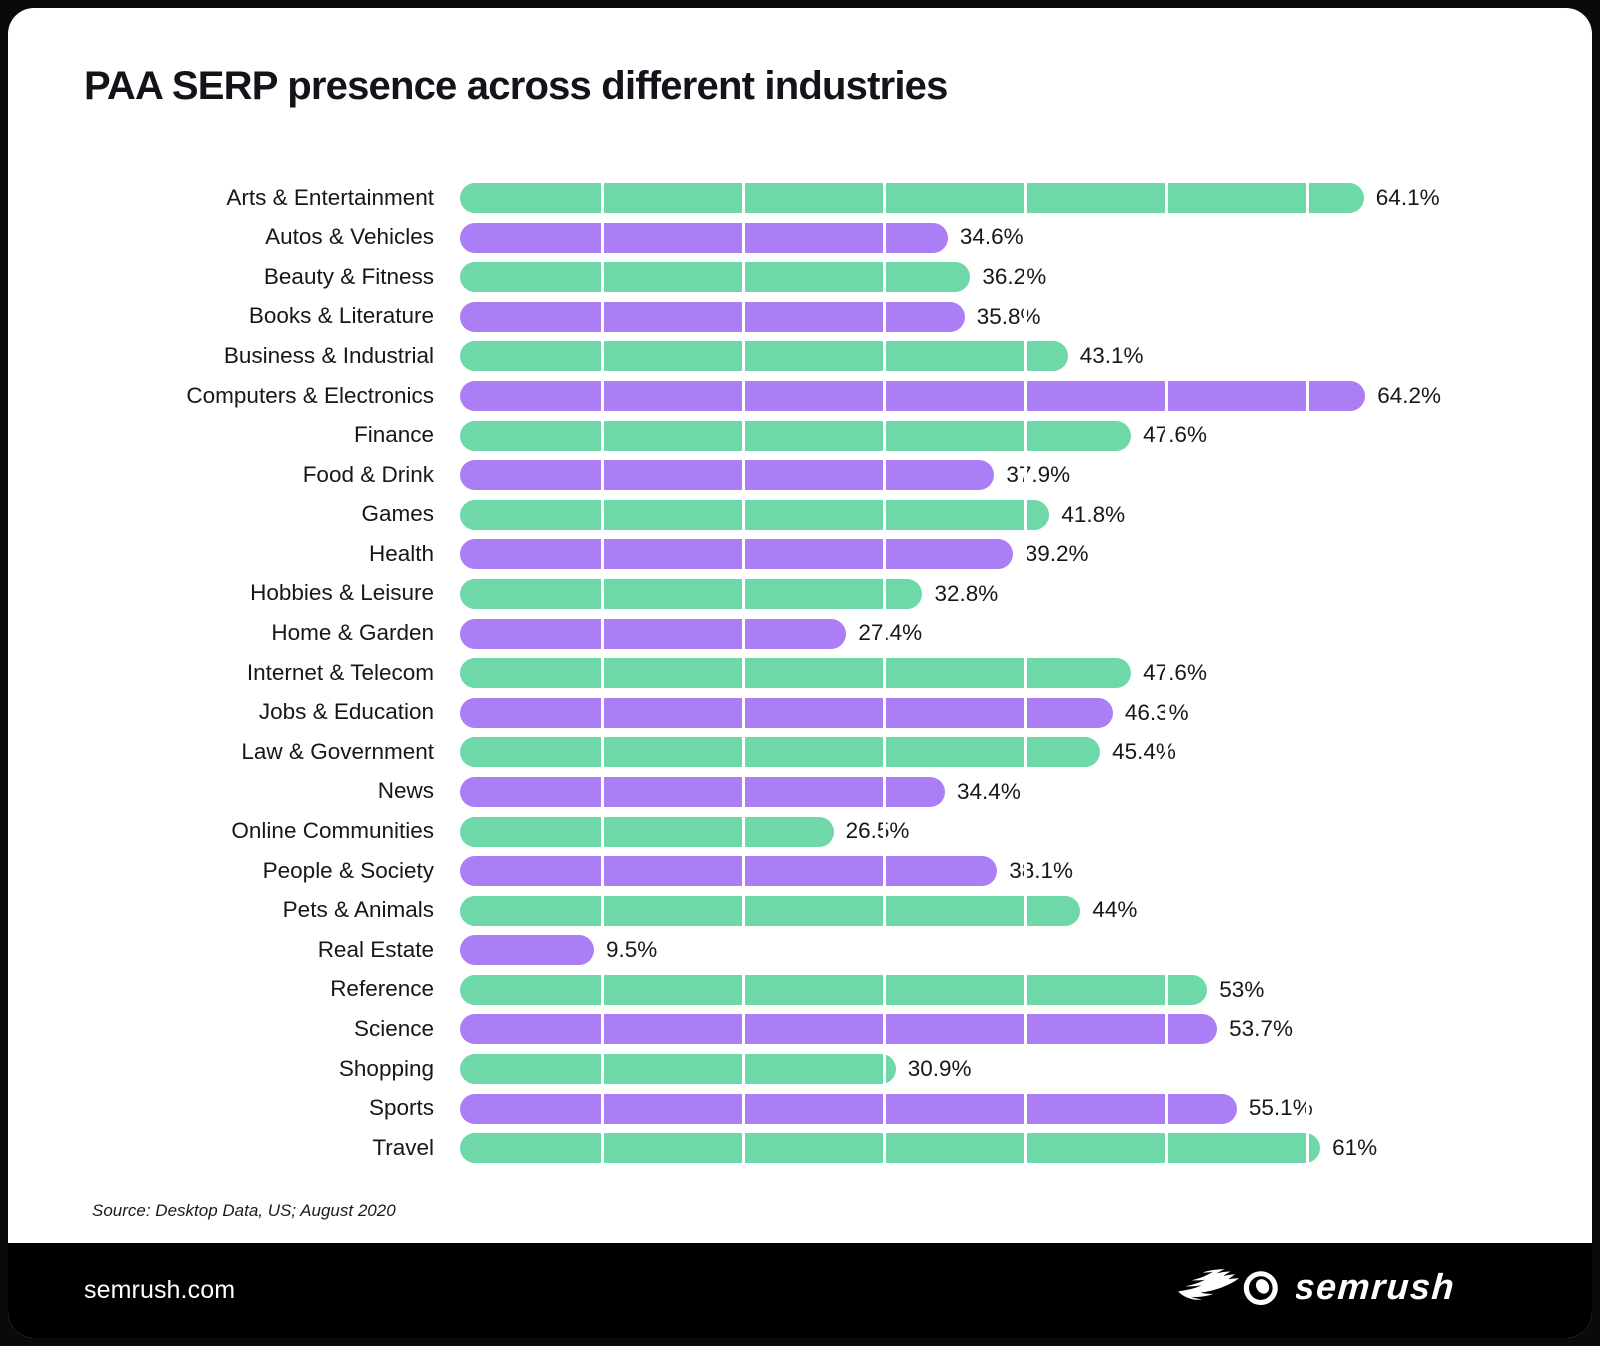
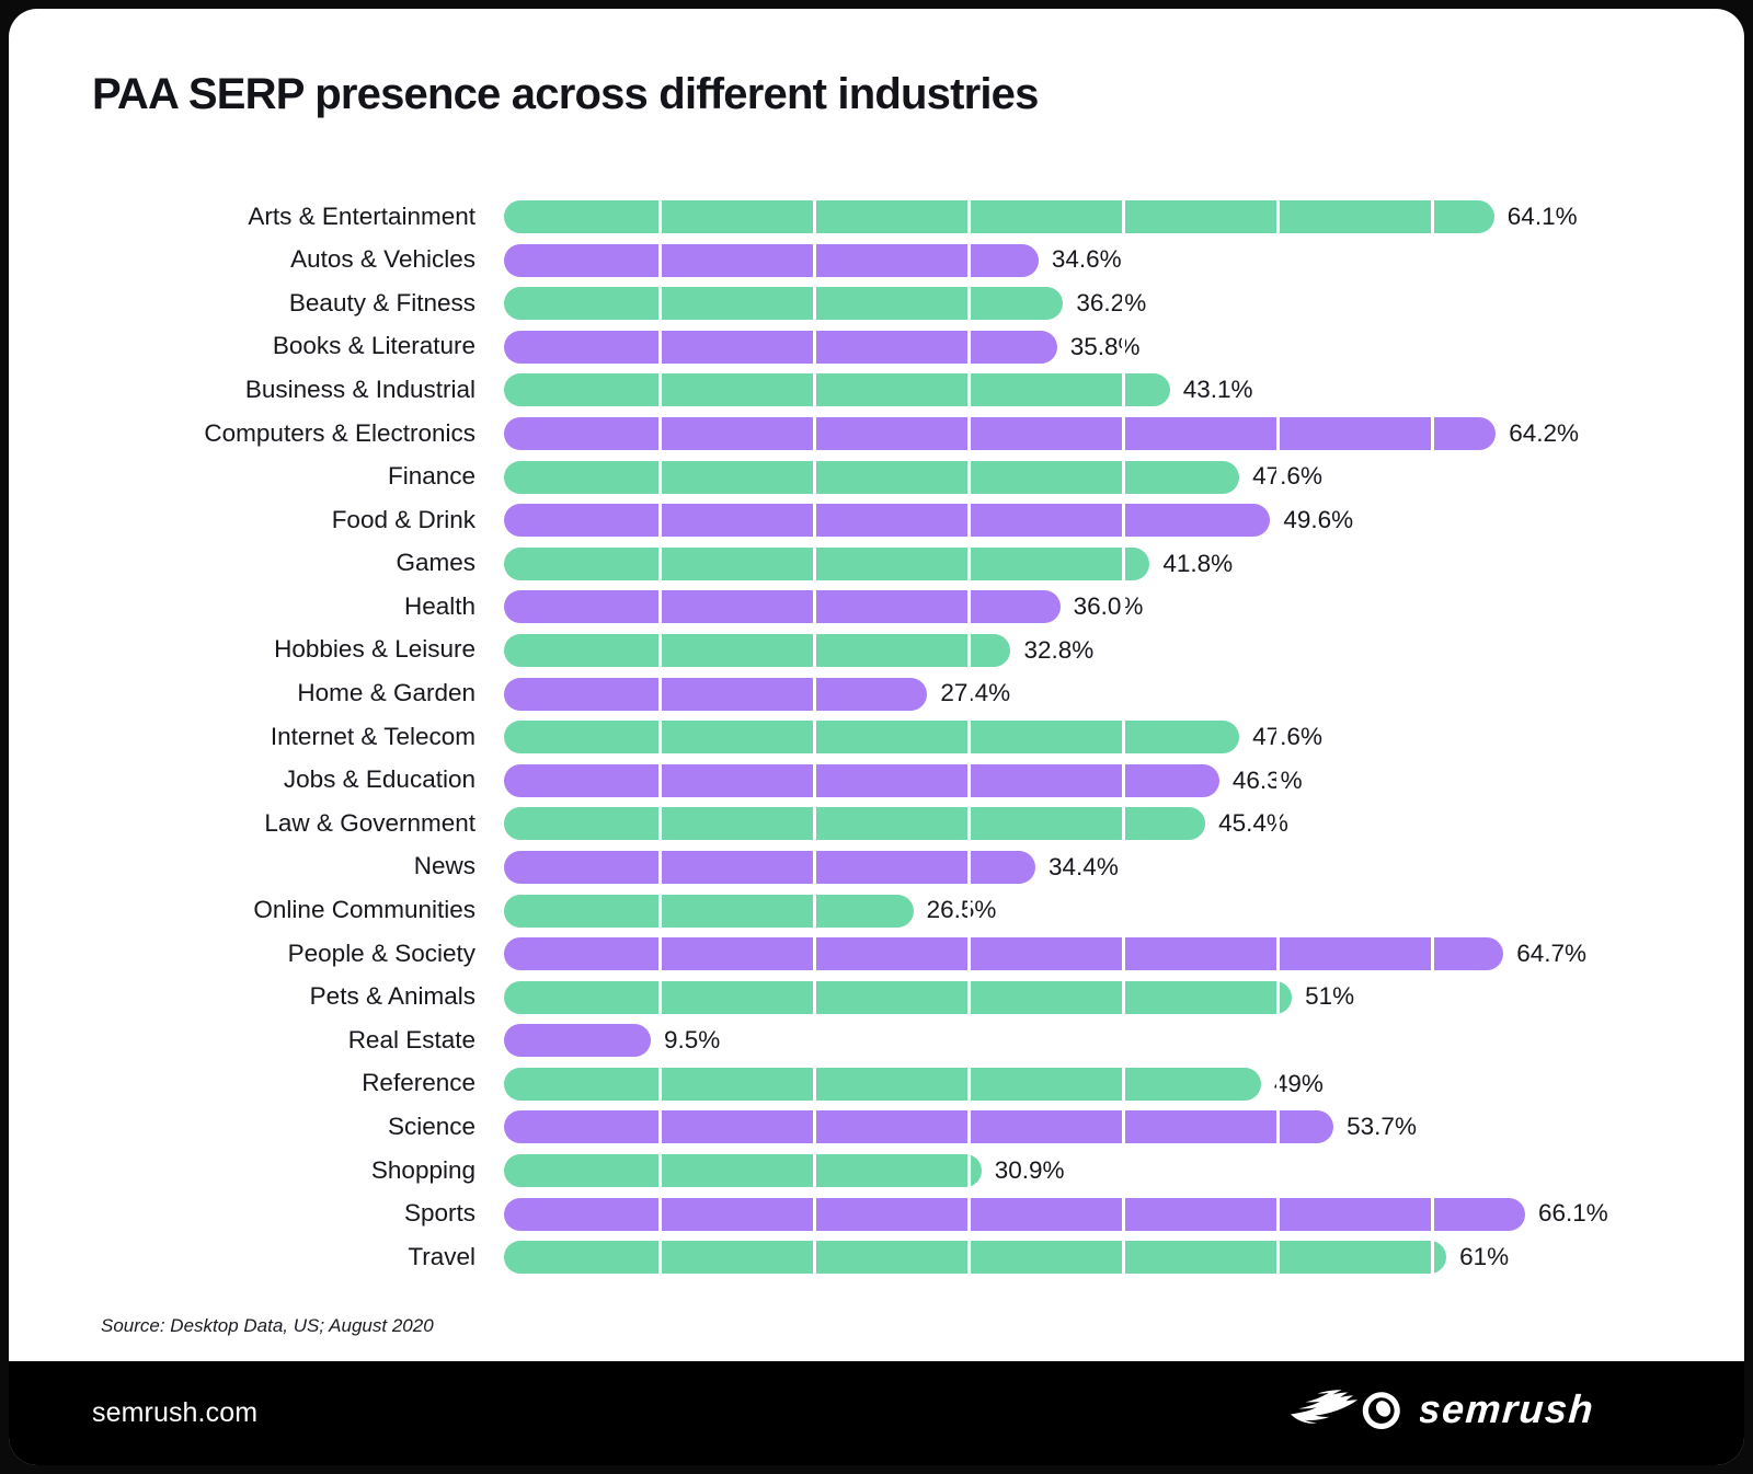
Food & Drink: 37.9% -> 49.6%
Health: 39.2% -> 36.0%
People & Society: 38.1% -> 64.7%
Pets & Animals: 44% -> 51%
Reference: 53% -> 49%
Sports: 55.1% -> 66.1%
